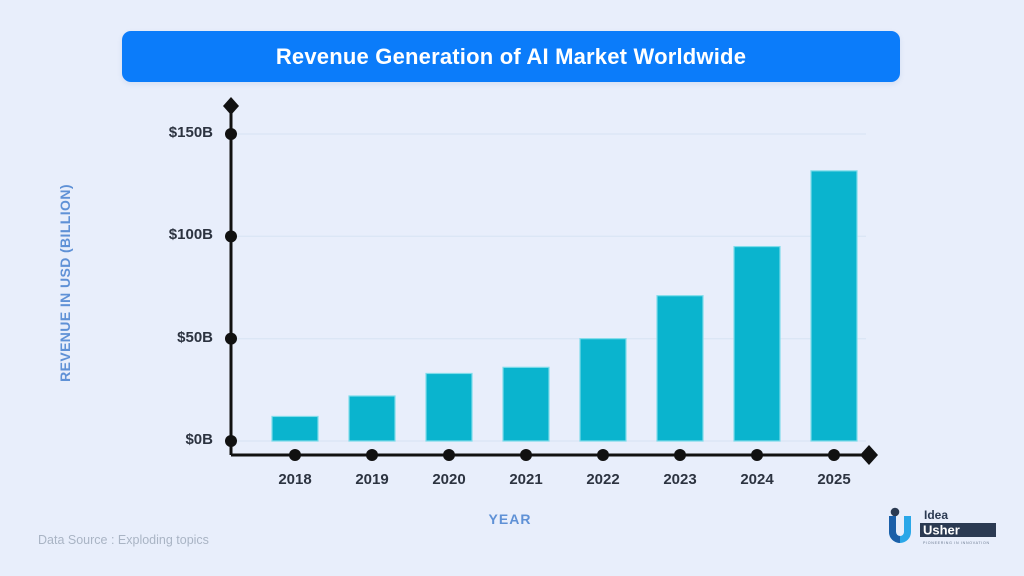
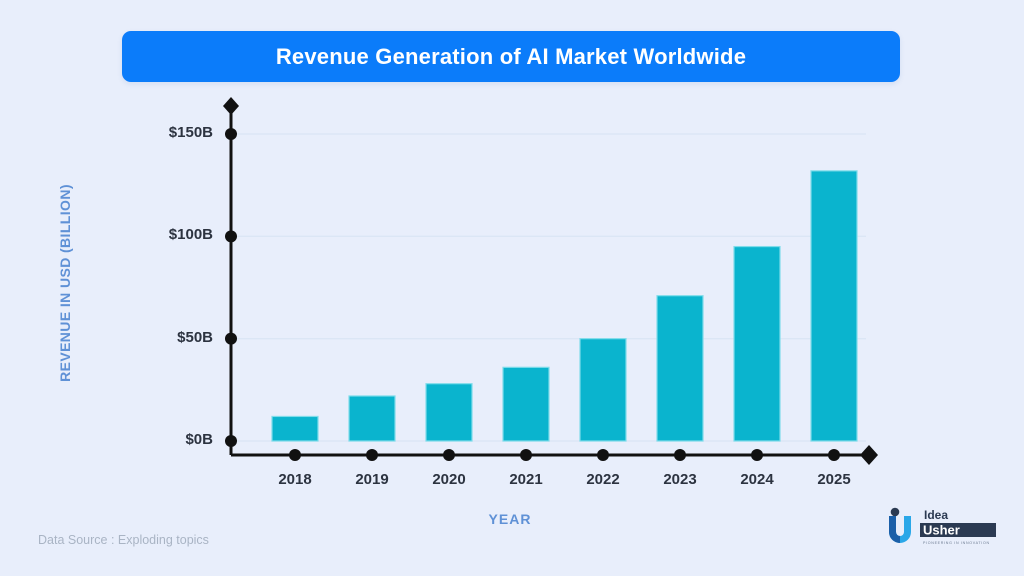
2020: $33B -> $28B
